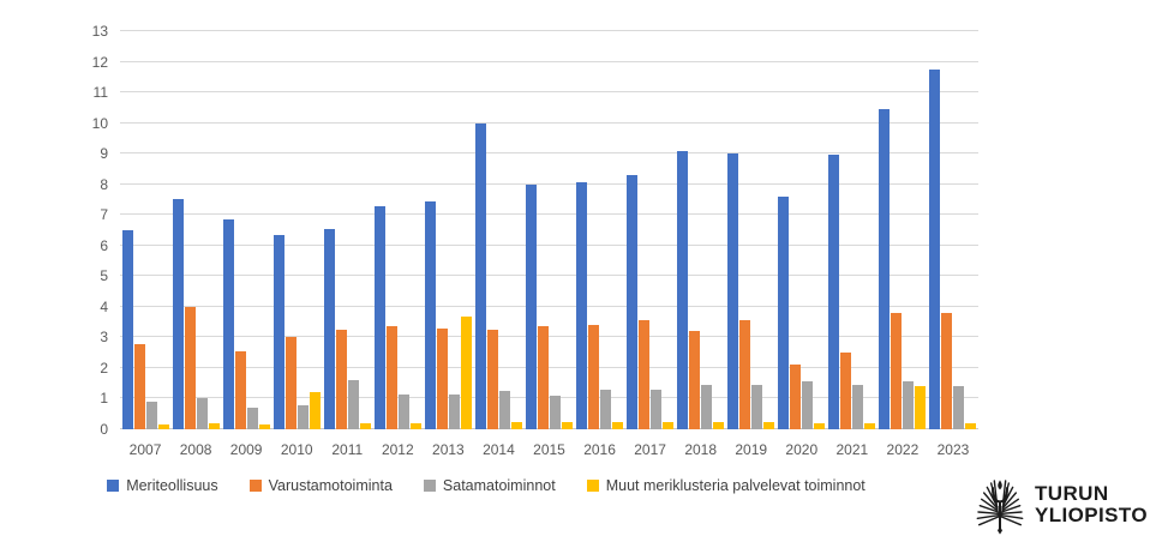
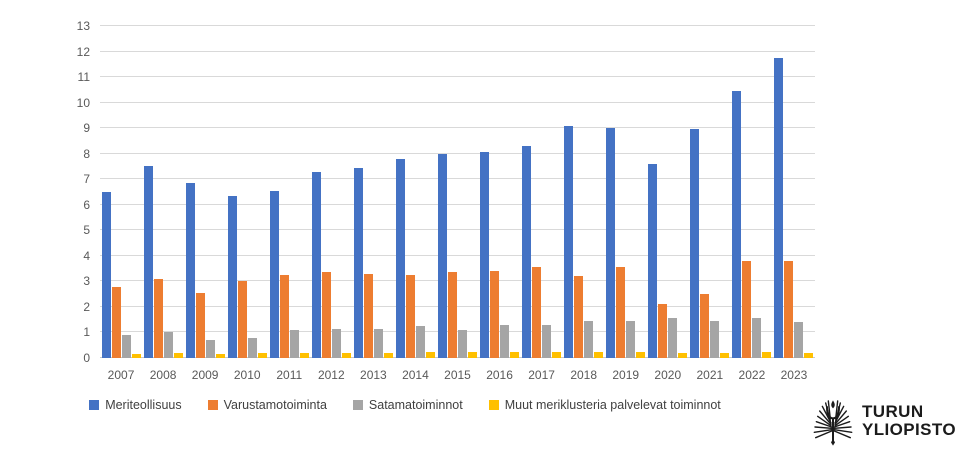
Varustamotoiminta/2008: 4.0 -> 3.1
Muut meriklusteria palvelevat toiminnot/2010: 1.2 -> 0.2
Satamatoiminnot/2011: 1.6 -> 1.1
Muut meriklusteria palvelevat toiminnot/2013: 3.7 -> 0.2
Meriteollisuus/2014: 10.0 -> 7.8
Muut meriklusteria palvelevat toiminnot/2022: 1.4 -> 0.2
